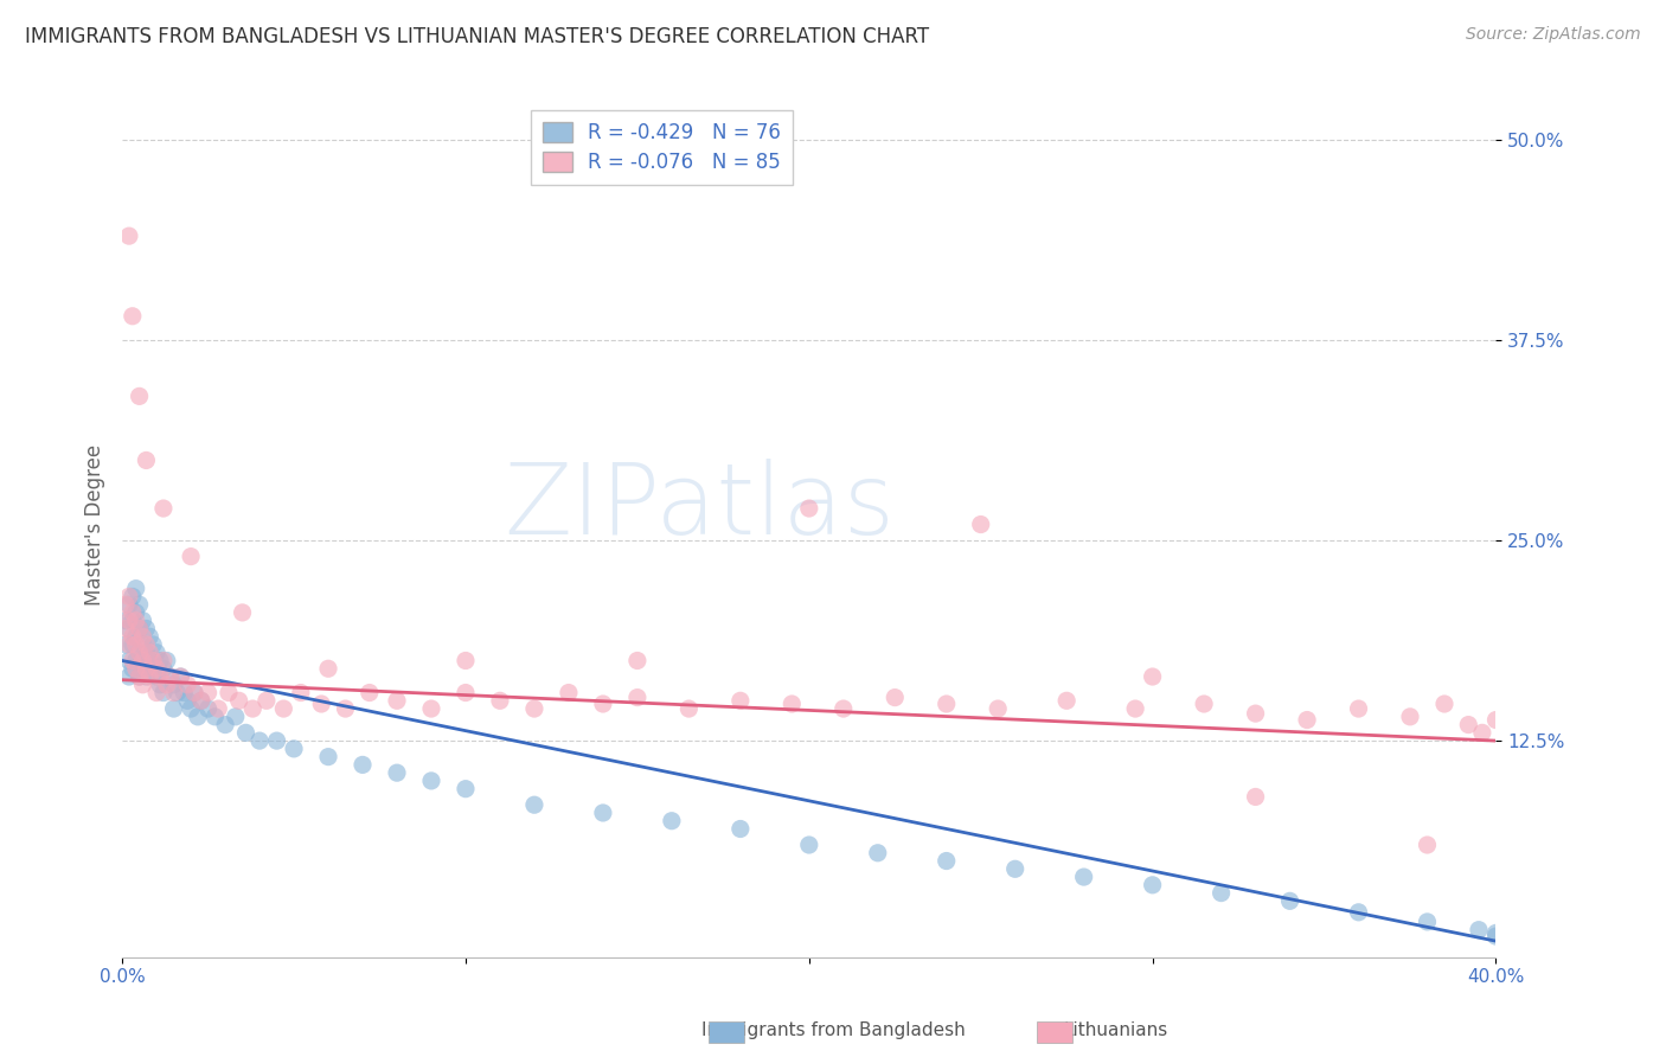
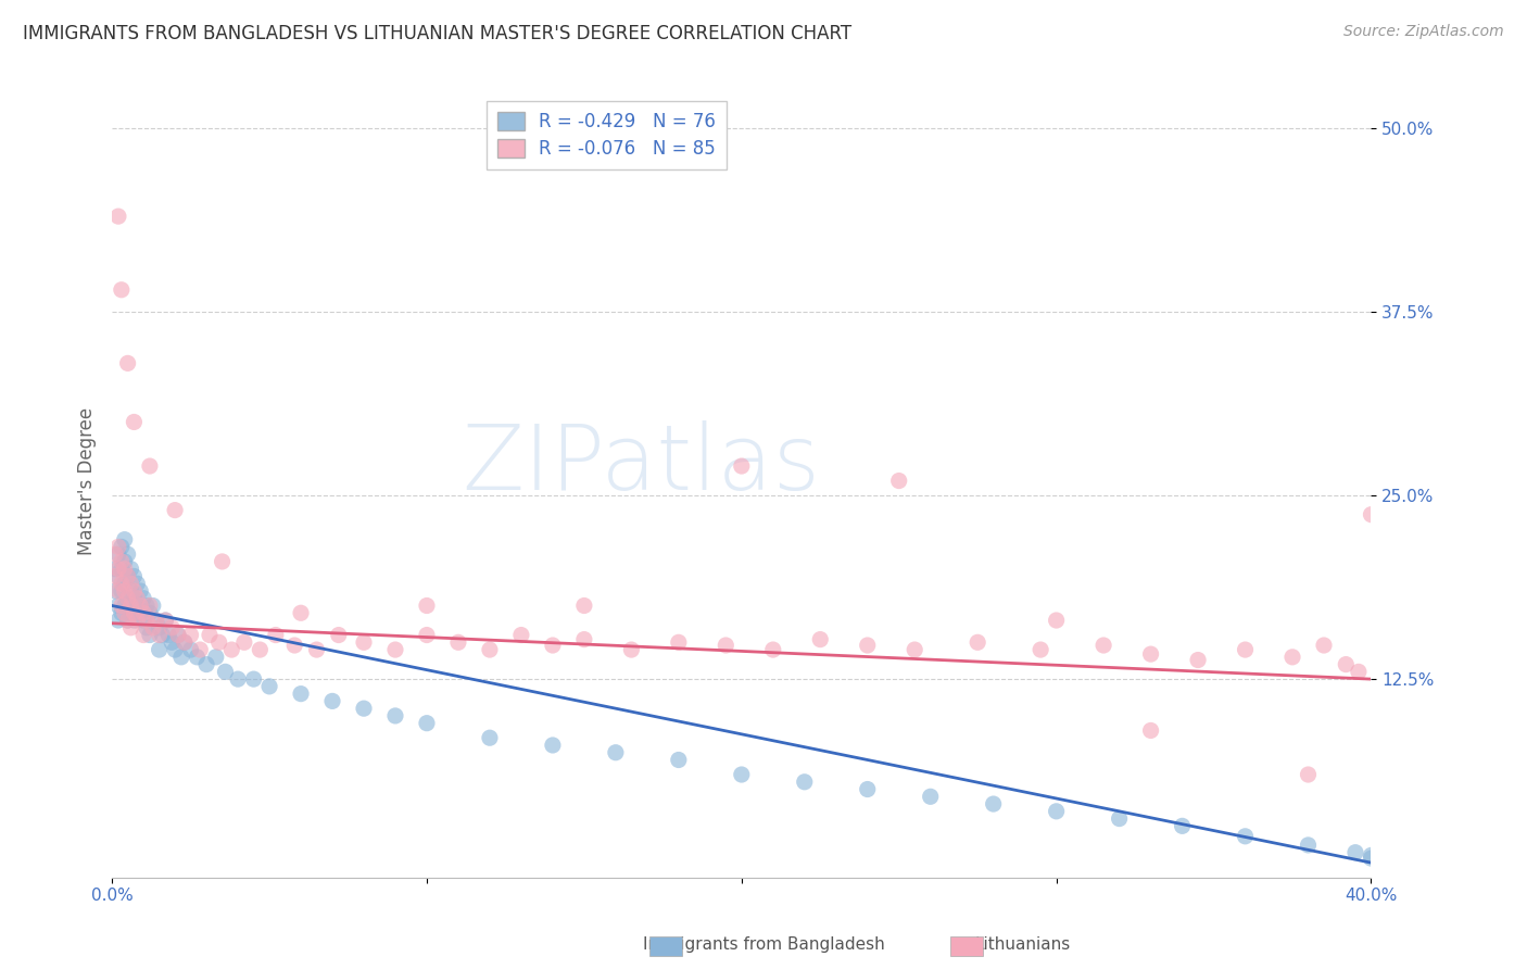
R = -0.076 N = 85/40.0%: 13.8% -> 23.7%
